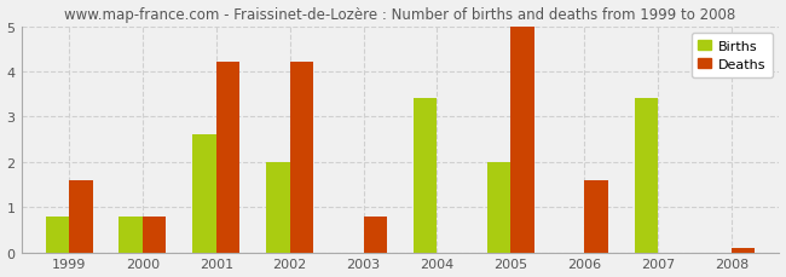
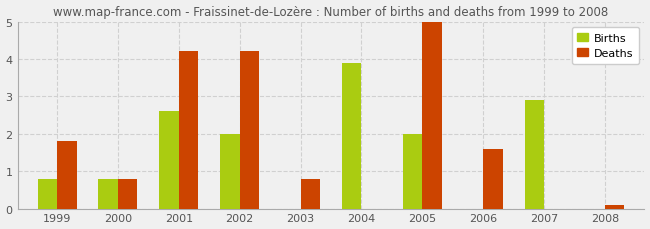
Deaths/1999: 1.6 -> 1.8
Births/2004: 3.4 -> 3.9
Births/2007: 3.4 -> 2.9
